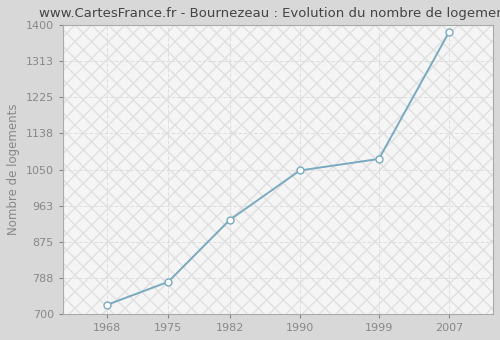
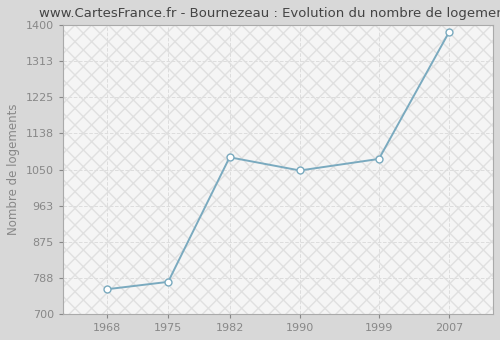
1968: 722 -> 760
1982: 928 -> 1080
